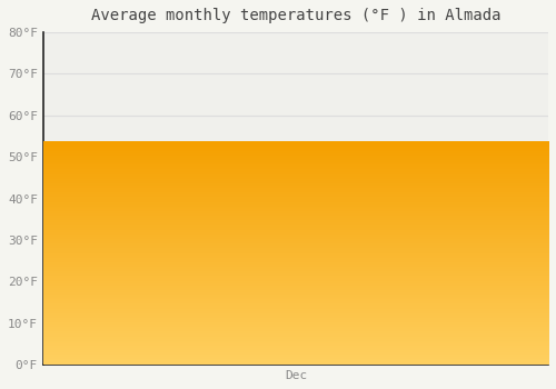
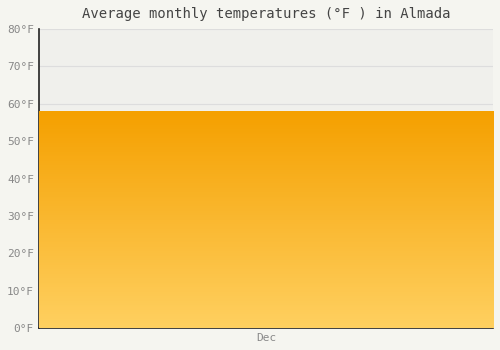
Dec: 53.5°F -> 58.0°F
